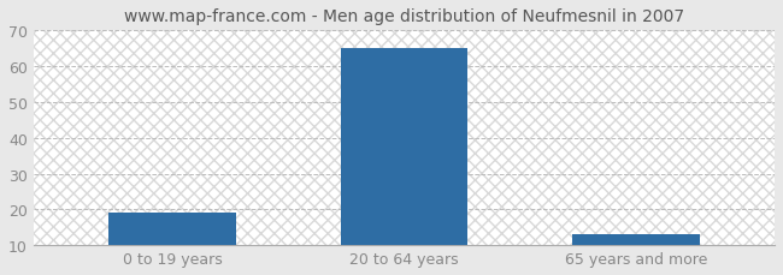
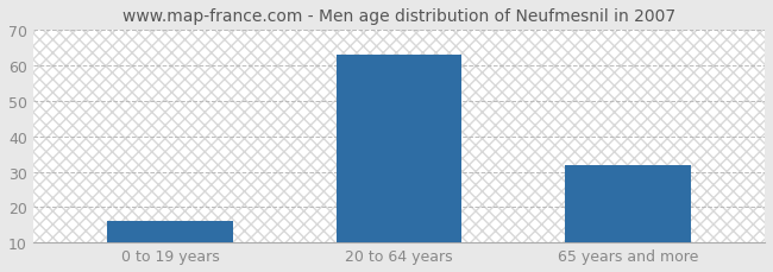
0 to 19 years: 19 -> 16
20 to 64 years: 65 -> 63
65 years and more: 13 -> 32
